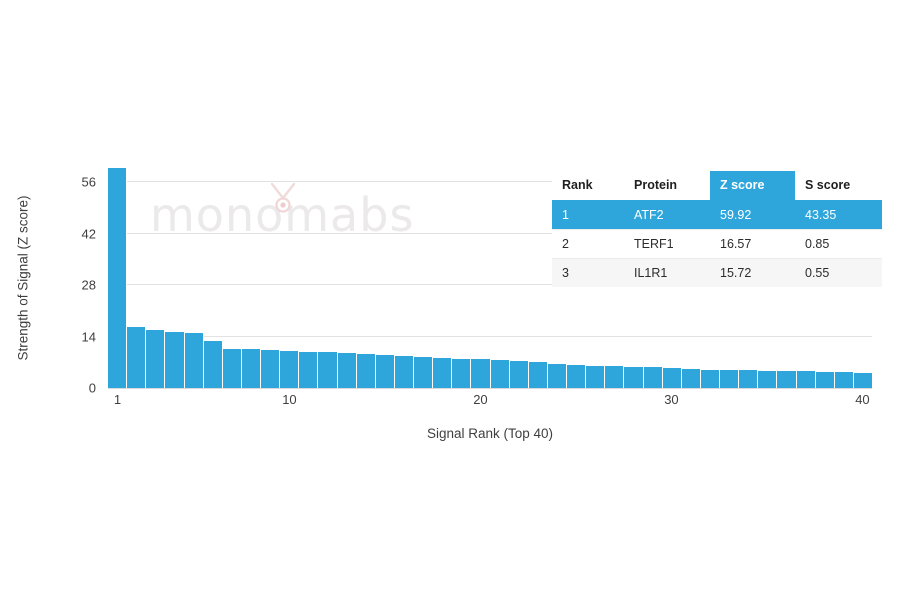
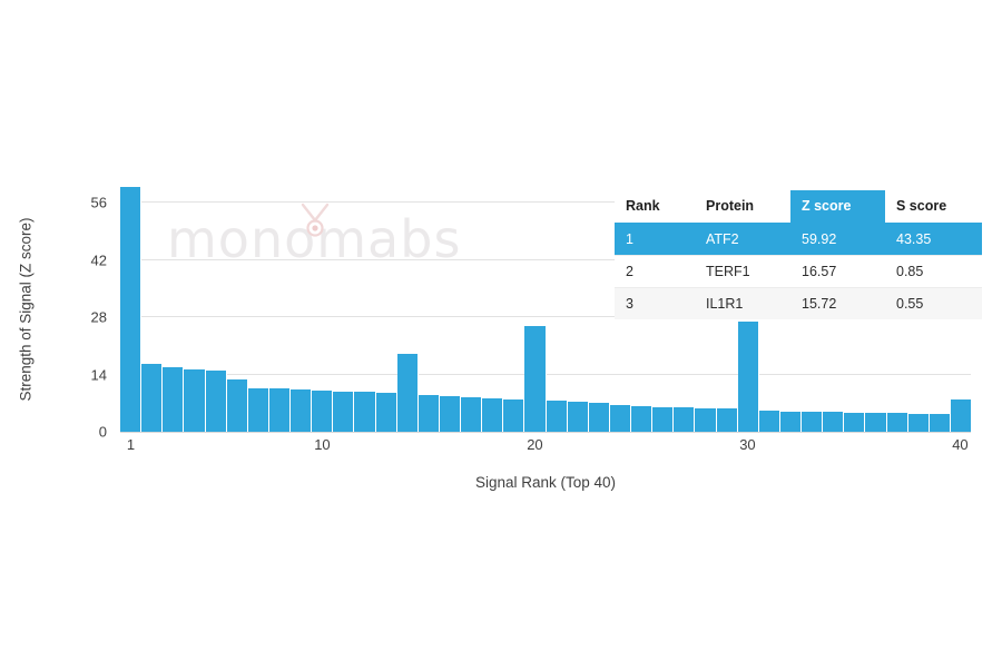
14: 9 -> 19
20: 8 -> 26
30: 5 -> 27
40: 4 -> 8
